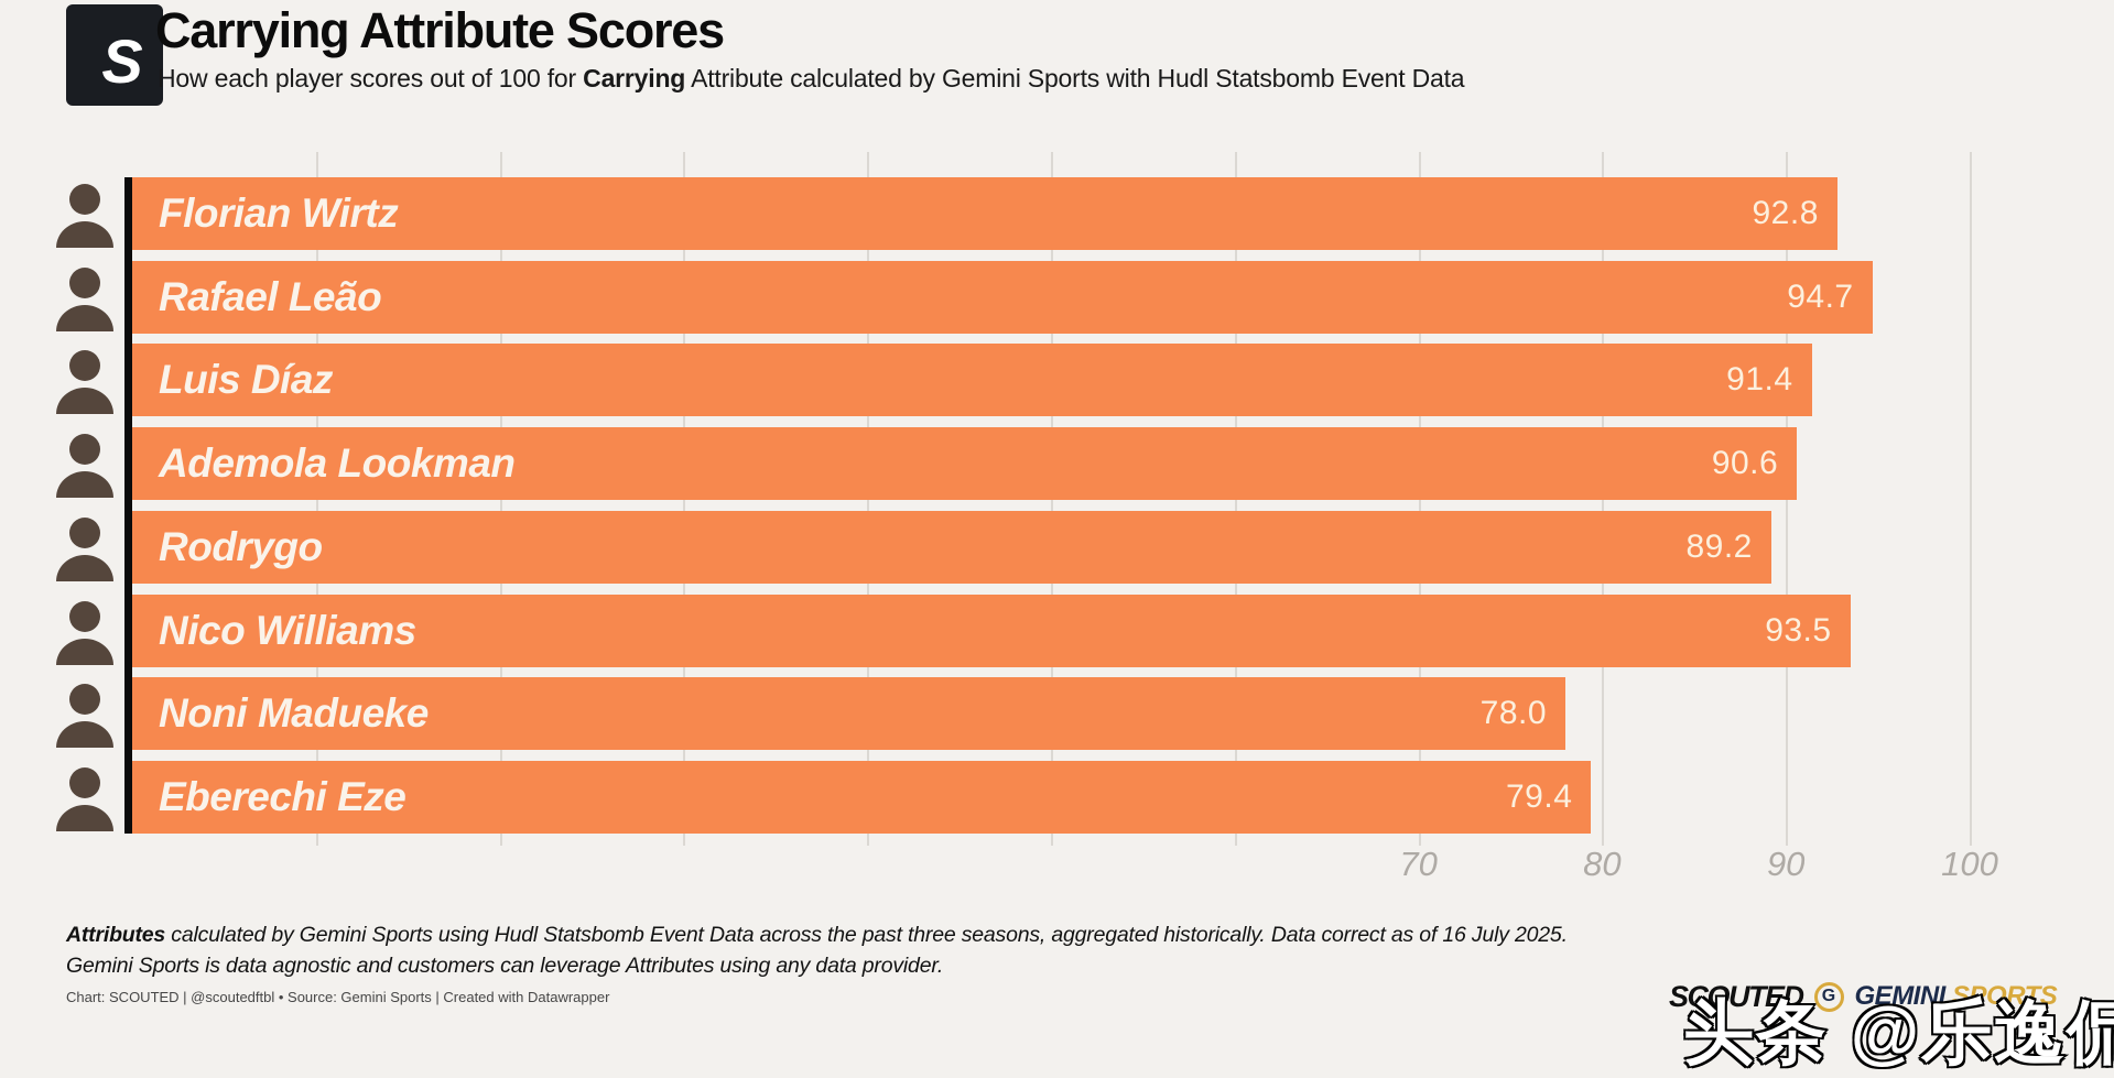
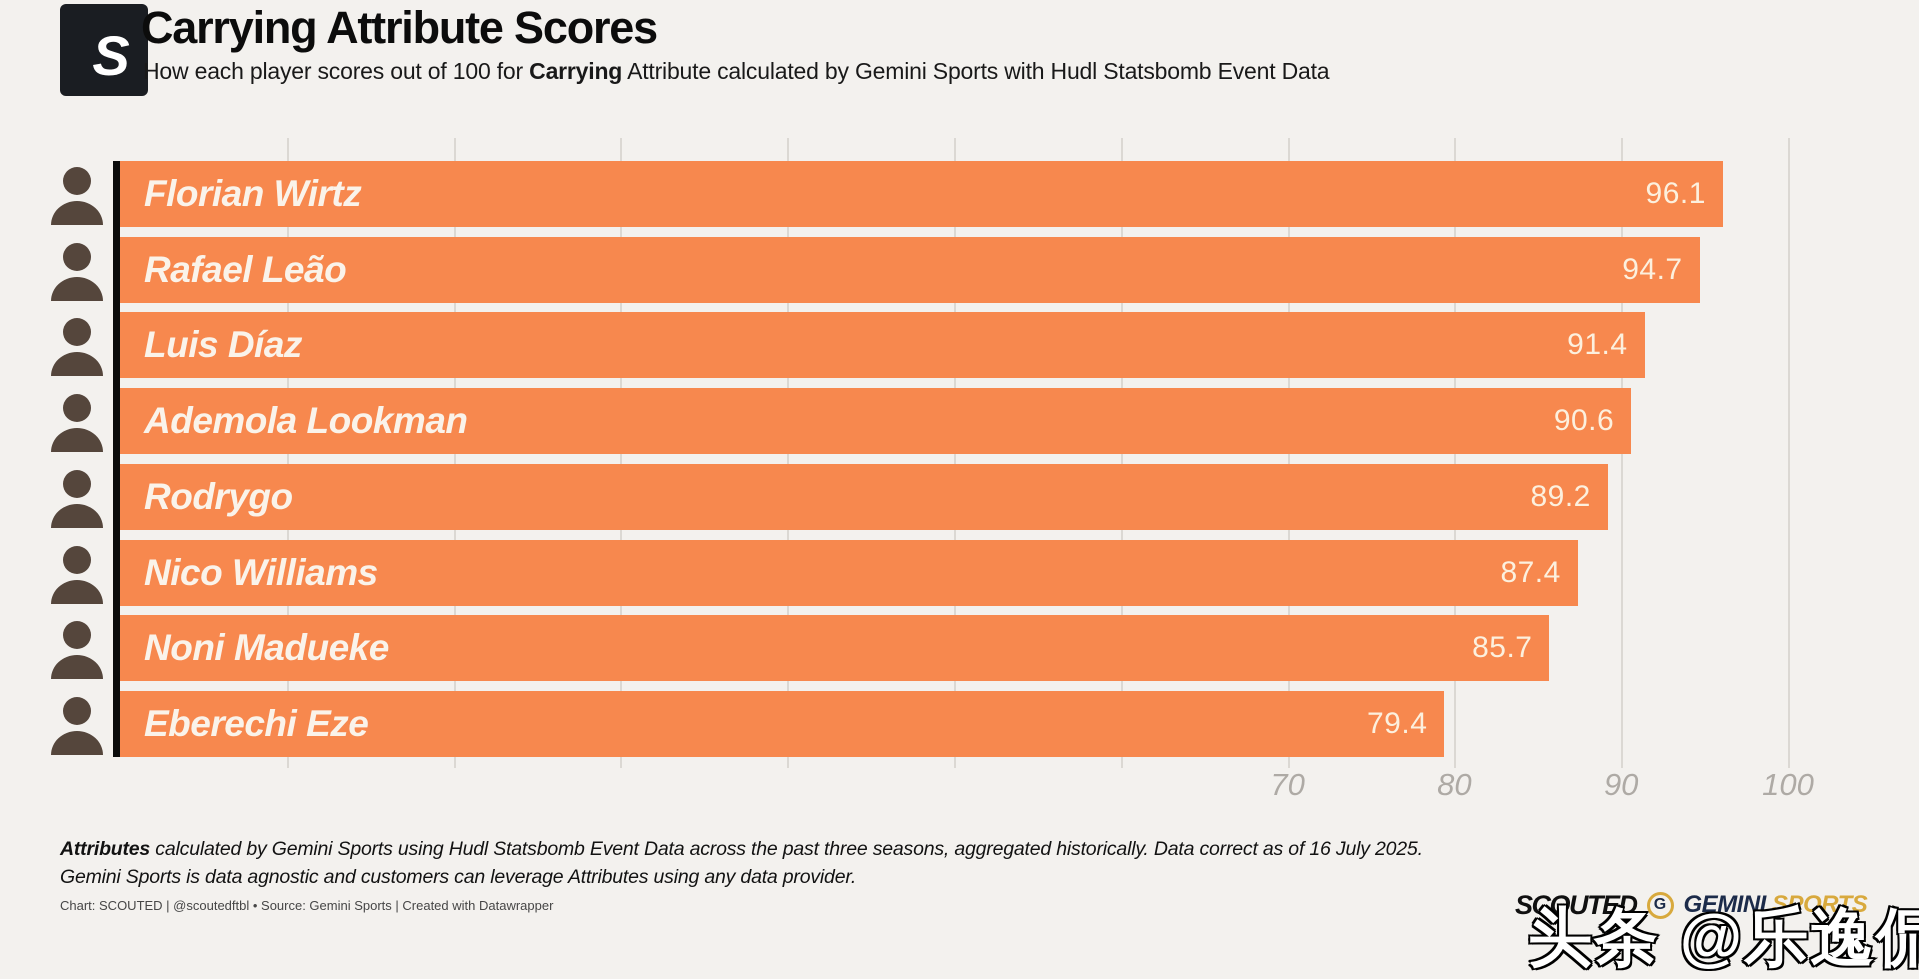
Florian Wirtz: 92.8 -> 96.1
Nico Williams: 93.5 -> 87.4
Noni Madueke: 78.0 -> 85.7
